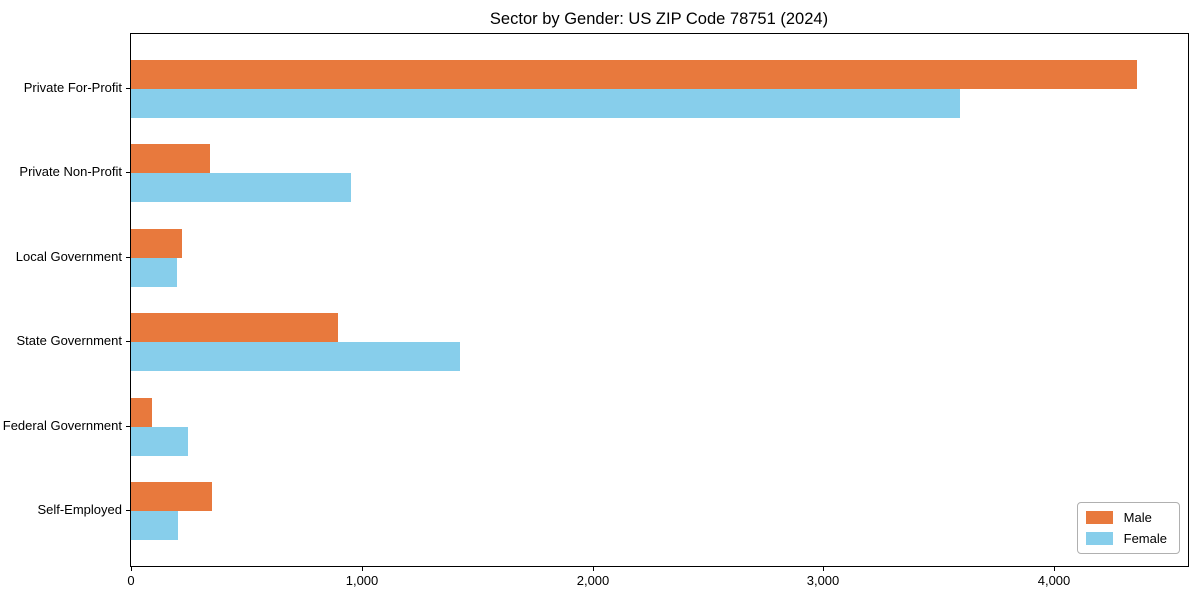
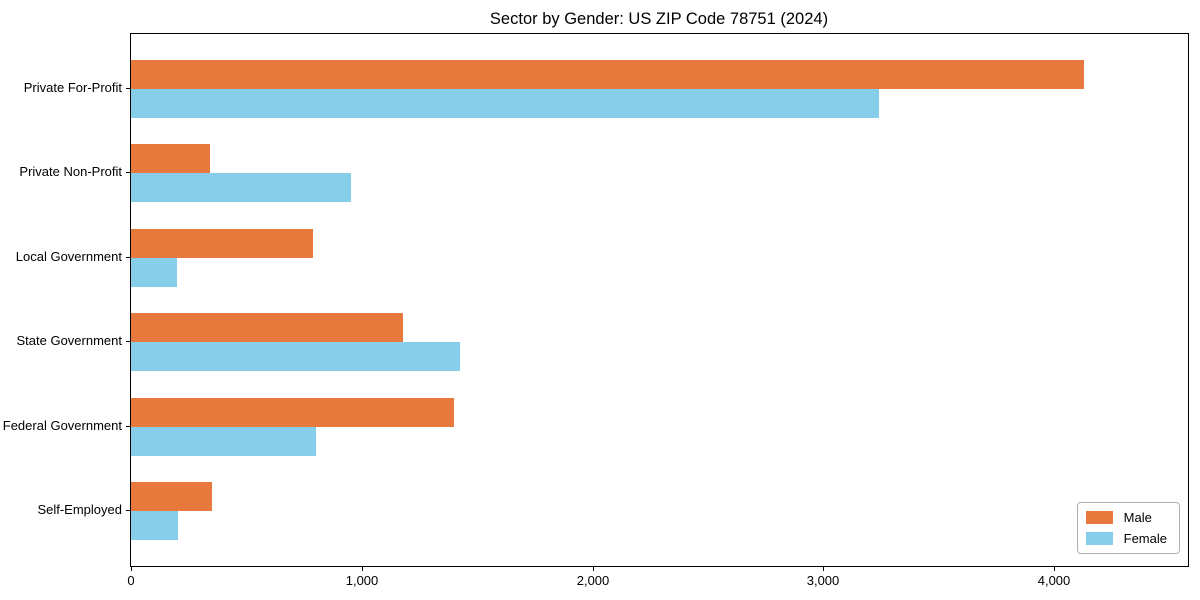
Male/Private For-Profit: 4360 -> 4130
Female/Private For-Profit: 3590 -> 3240
Male/Local Government: 220 -> 790
Male/State Government: 900 -> 1180
Male/Federal Government: 90 -> 1400
Female/Federal Government: 240 -> 800
